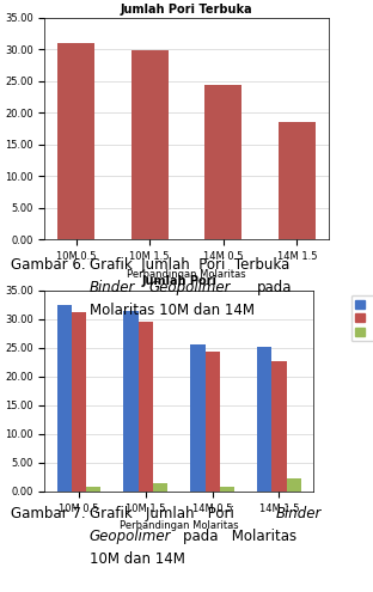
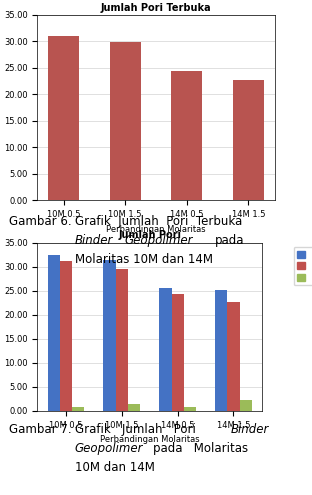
Jumlah Pori Terbuka/14M 1.5: 18.6 -> 22.8
